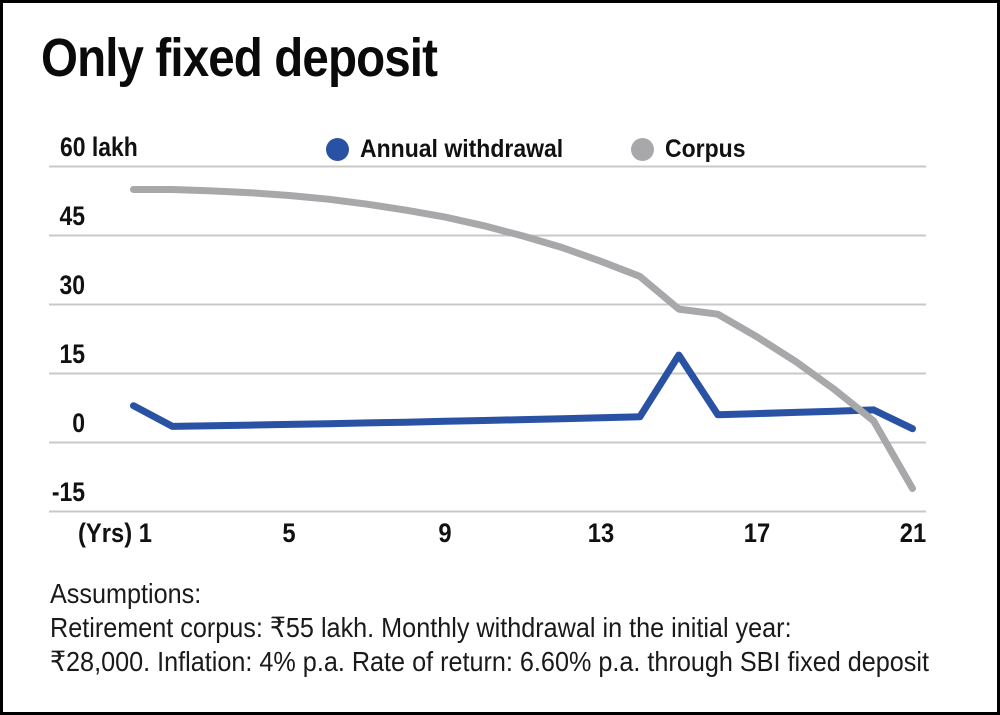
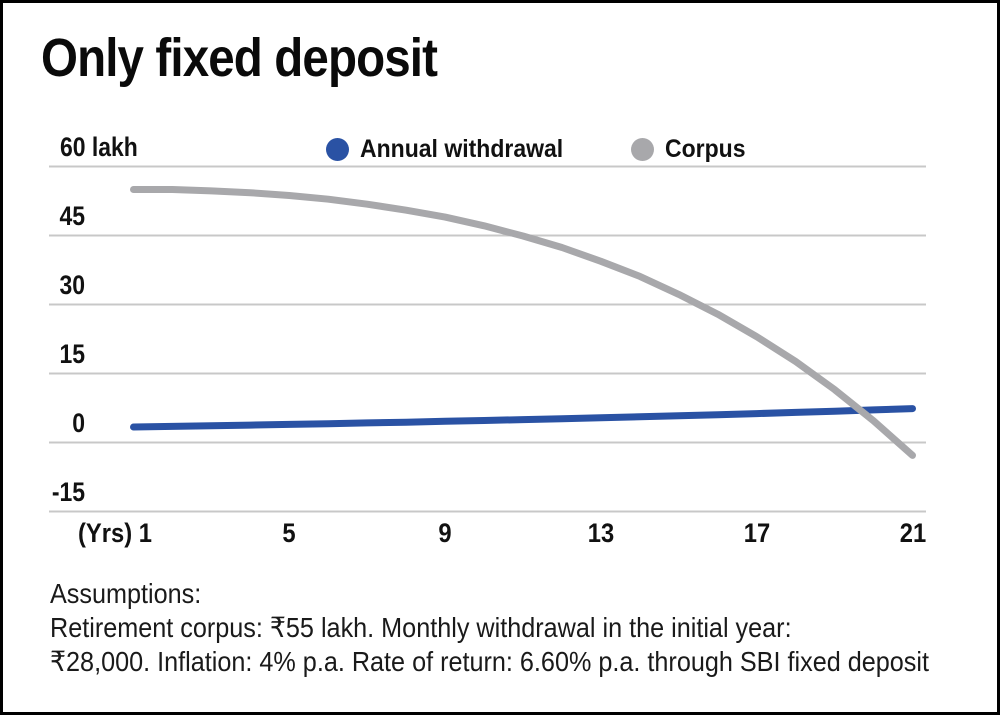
Annual withdrawal/1: 8 -> 3
Annual withdrawal/15: 19 -> 6
Corpus/15: 29 -> 32
Annual withdrawal/21: 3 -> 7
Corpus/21: -10 -> -3
